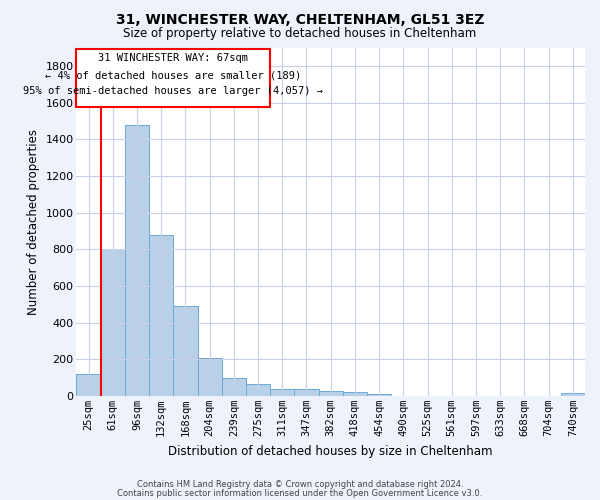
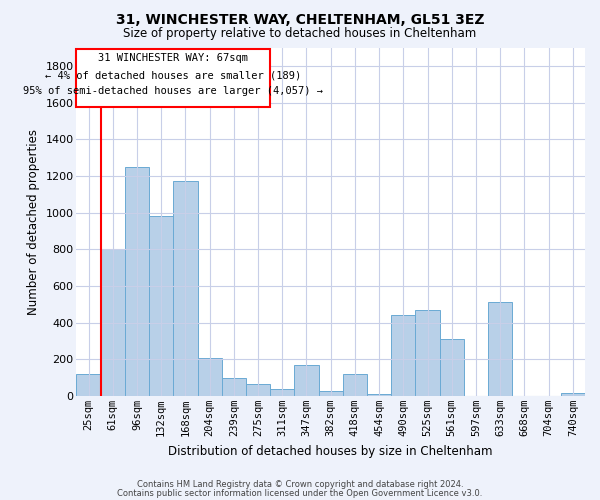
96sqm: 1480 -> 1250
132sqm: 880 -> 980
168sqm: 490 -> 1170
347sqm: 40 -> 170
418sqm: 20 -> 120
490sqm: 0 -> 440
525sqm: 0 -> 470
561sqm: 0 -> 310
633sqm: 0 -> 510
